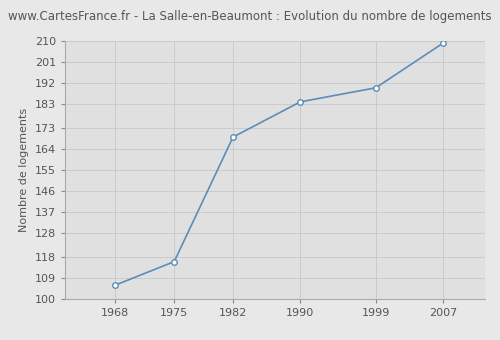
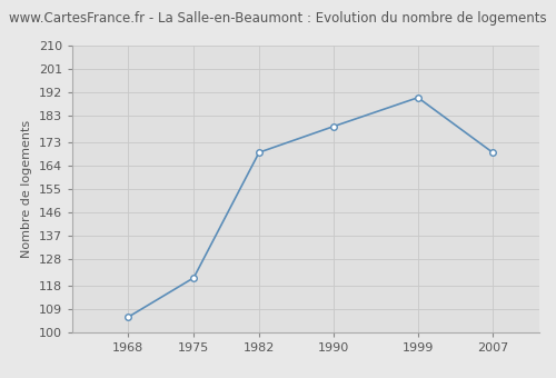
1975: 116 -> 121
1990: 184 -> 179
2007: 209 -> 169
